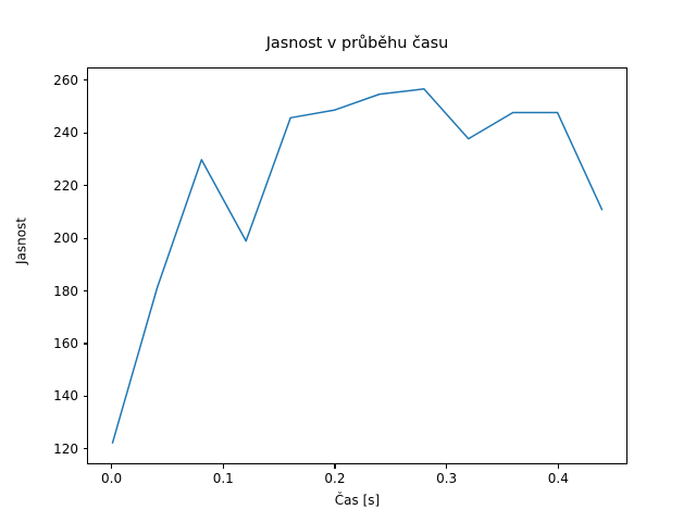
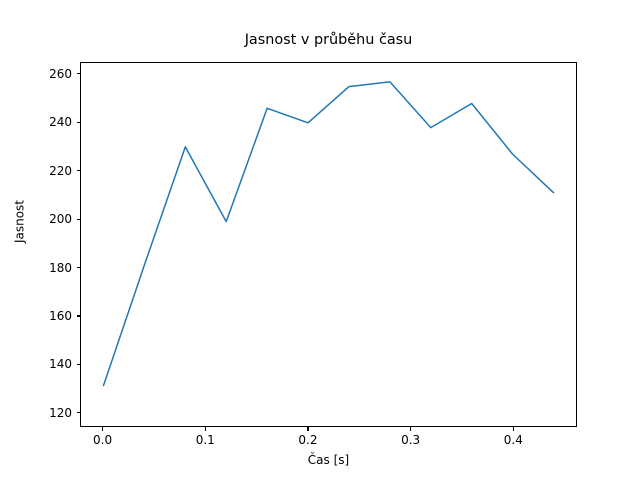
0.0: 122 -> 131
0.2: 249 -> 240
0.4: 248 -> 227
